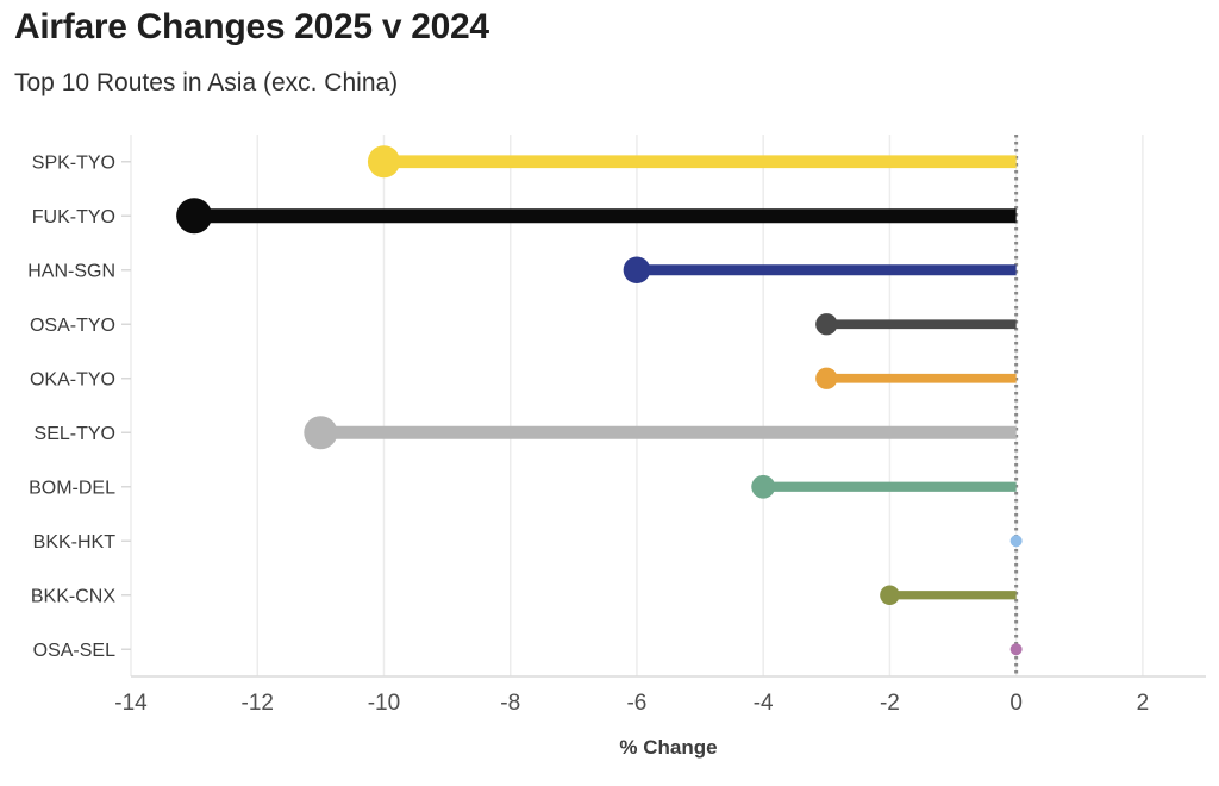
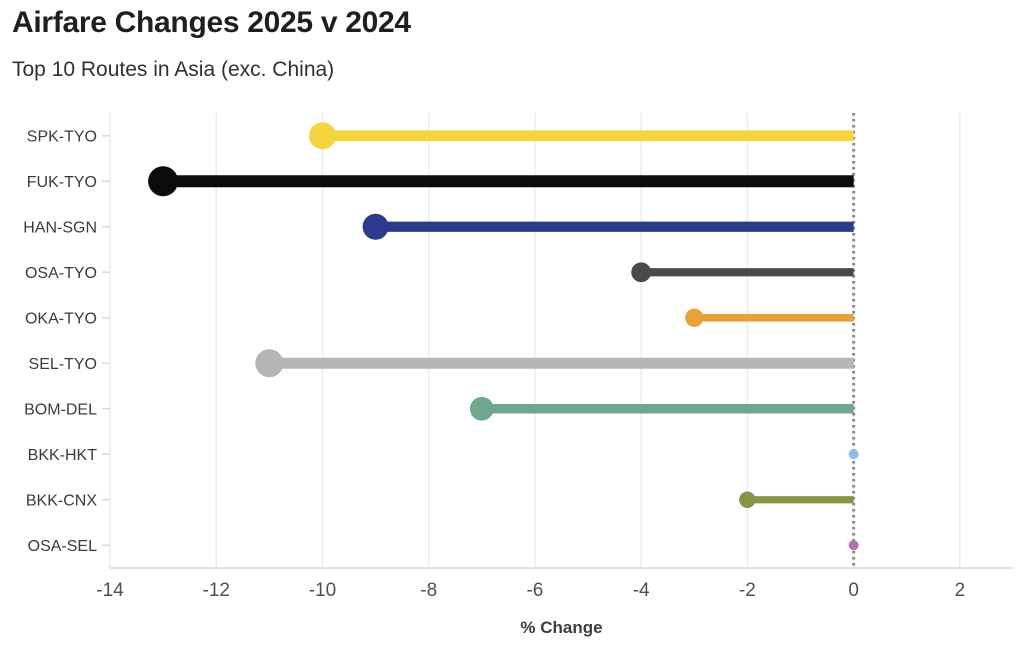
HAN-SGN: -6 -> -9
OSA-TYO: -3 -> -4
BOM-DEL: -4 -> -7
